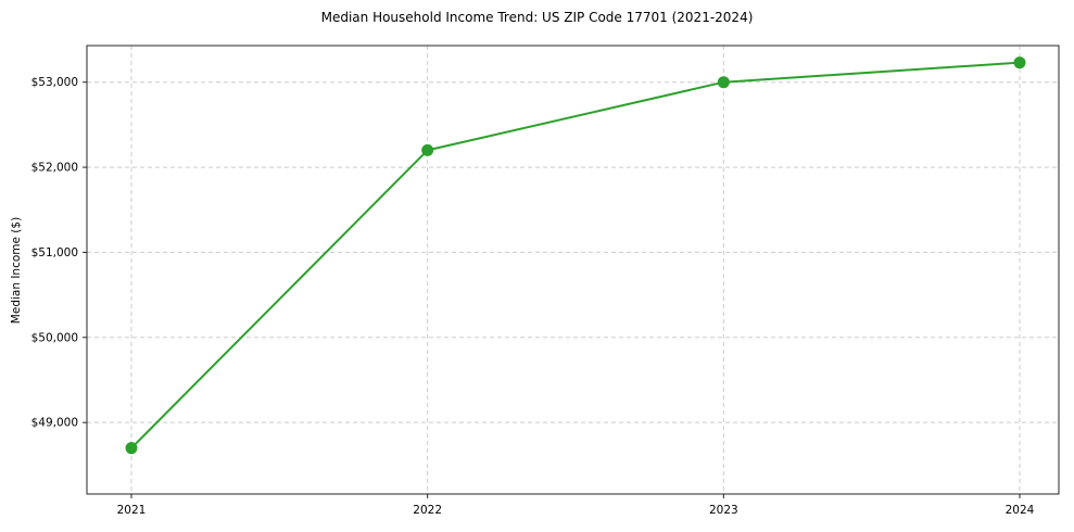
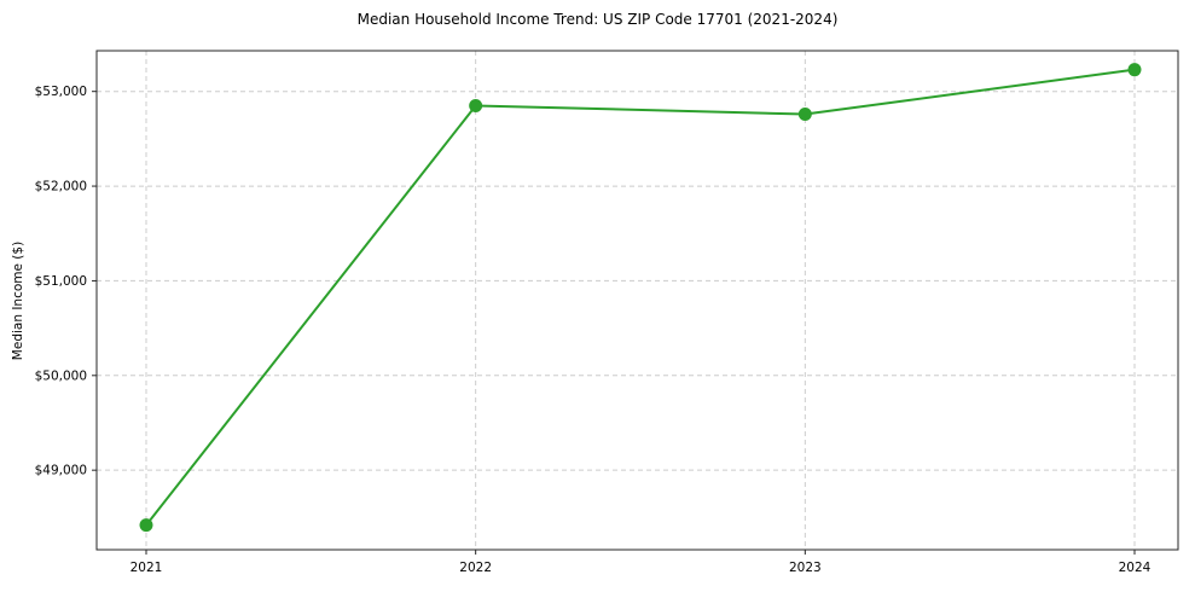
2021: $48700 -> $48400
2022: $52200 -> $52800
2023: $53000 -> $52800
